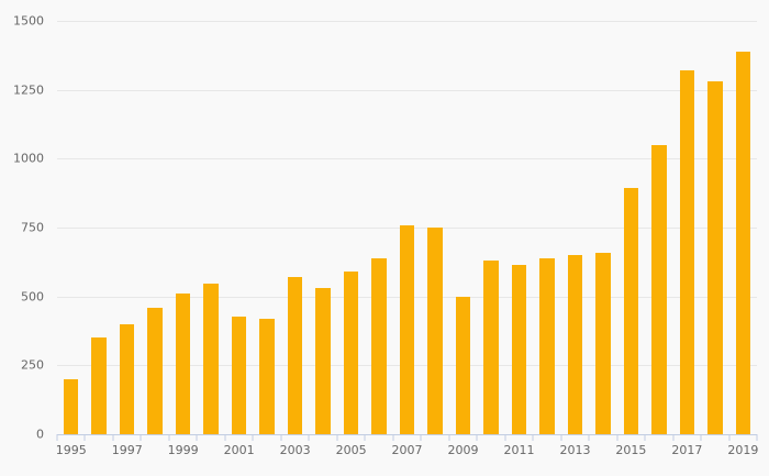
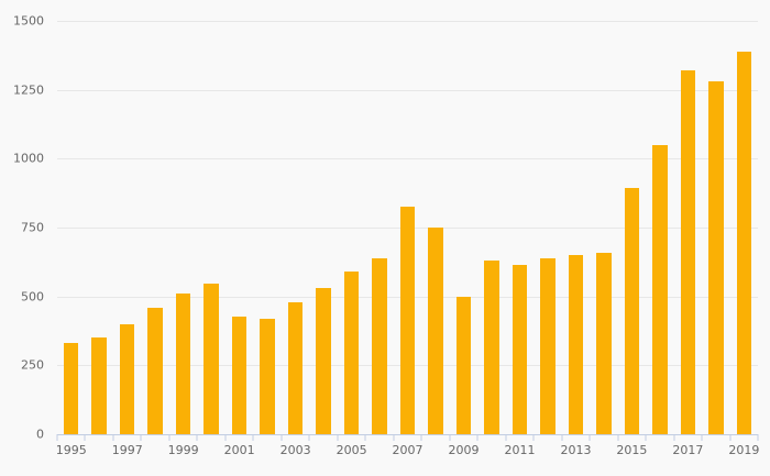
1995: 200 -> 330
2003: 570 -> 480
2007: 760 -> 820
